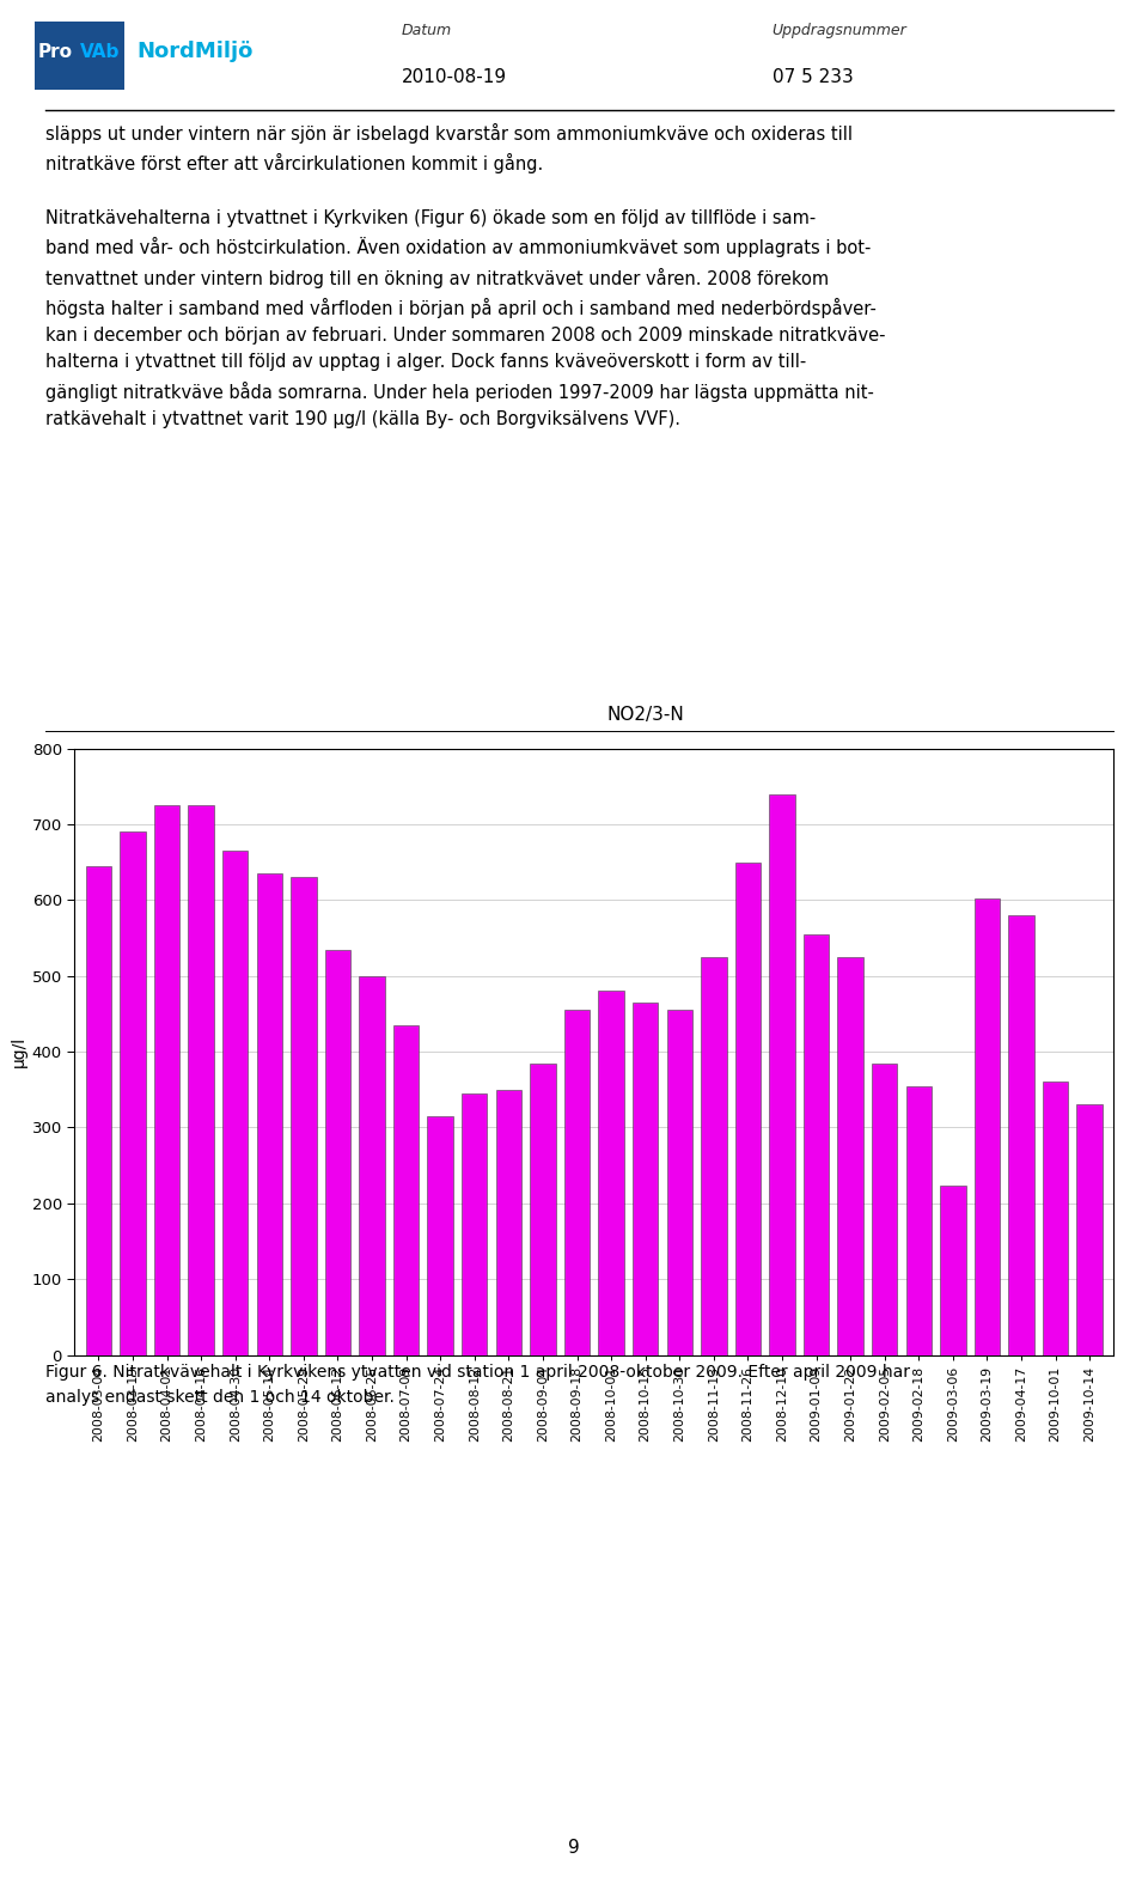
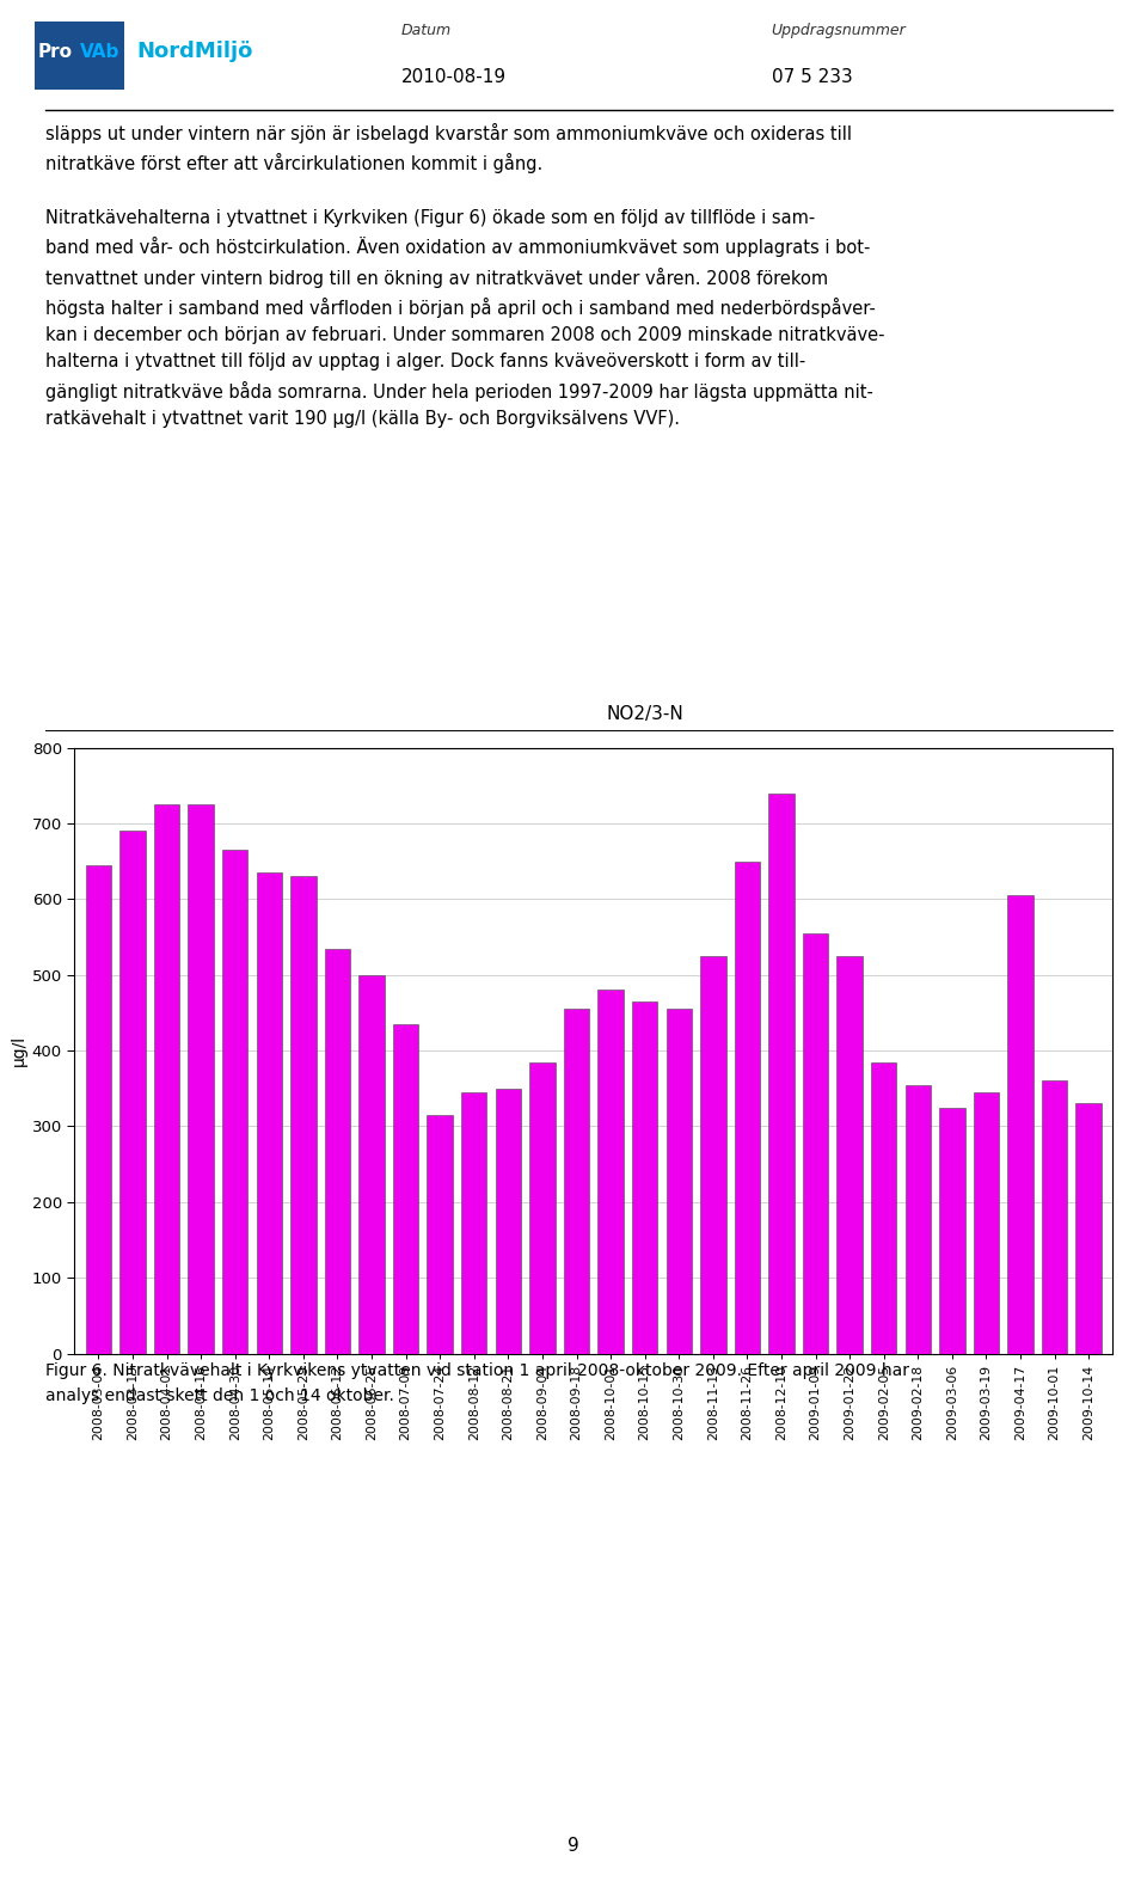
2009-03-06: 224 -> 325
2009-03-19: 602 -> 345
2009-04-17: 580 -> 605
